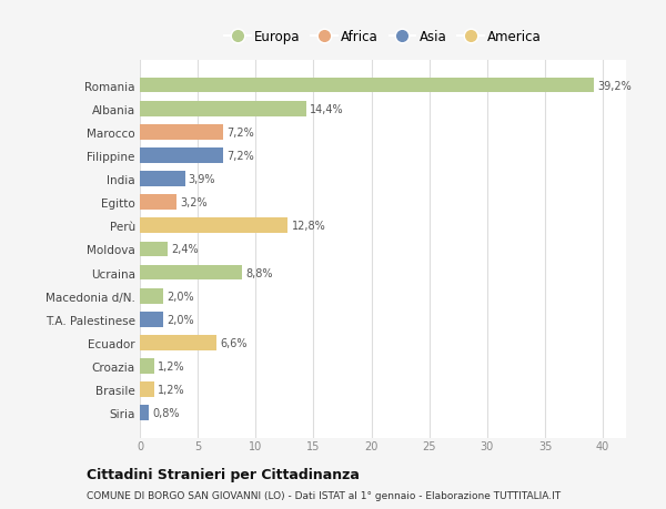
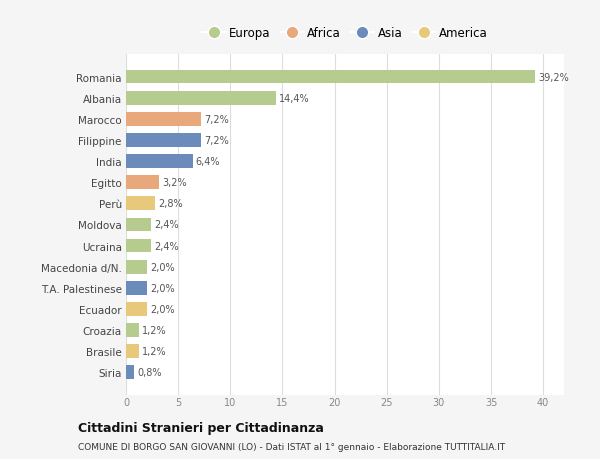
India: 3,9% -> 6,4%
Perù: 12,8% -> 2,8%
Ucraina: 8,8% -> 2,4%
Ecuador: 6,6% -> 2,0%
